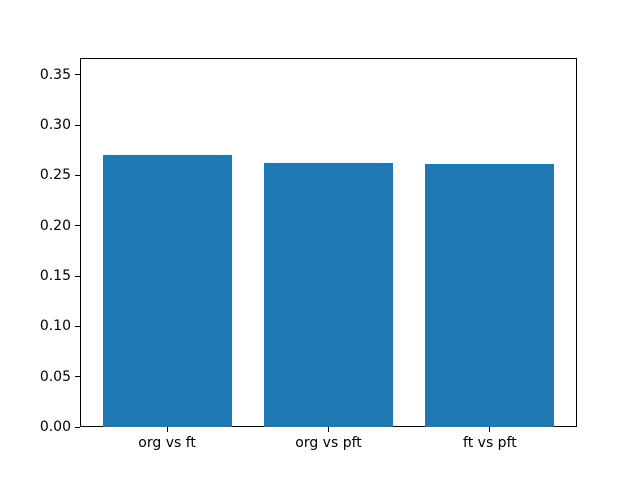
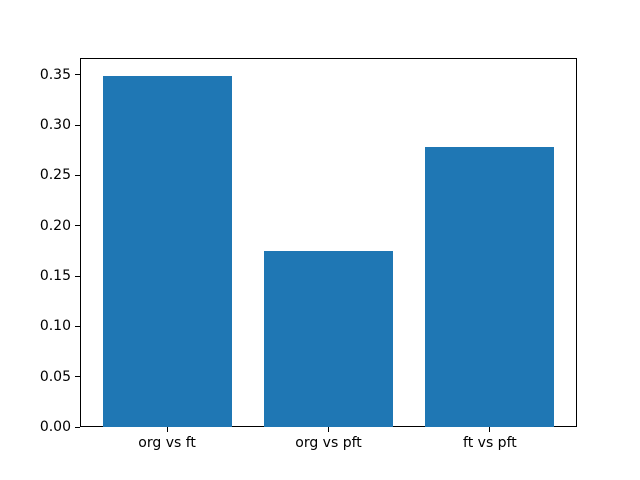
org vs ft: 0.270 -> 0.349
org vs pft: 0.262 -> 0.175
ft vs pft: 0.261 -> 0.278
